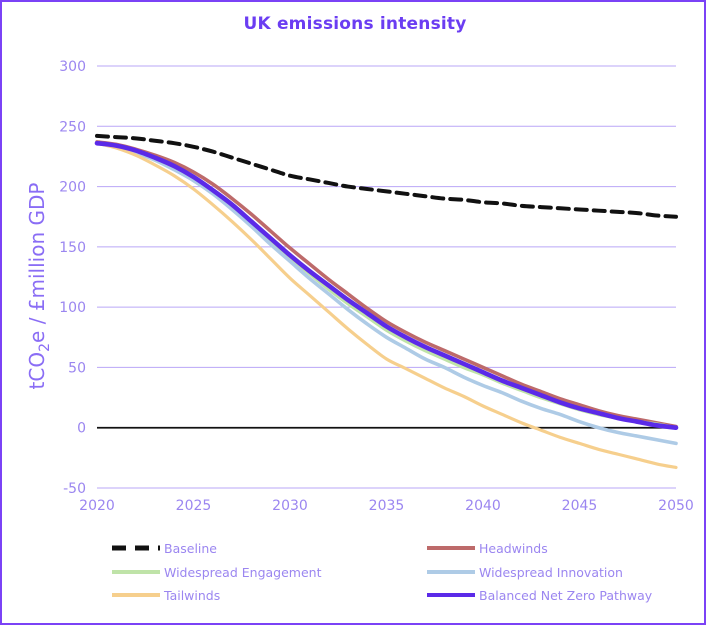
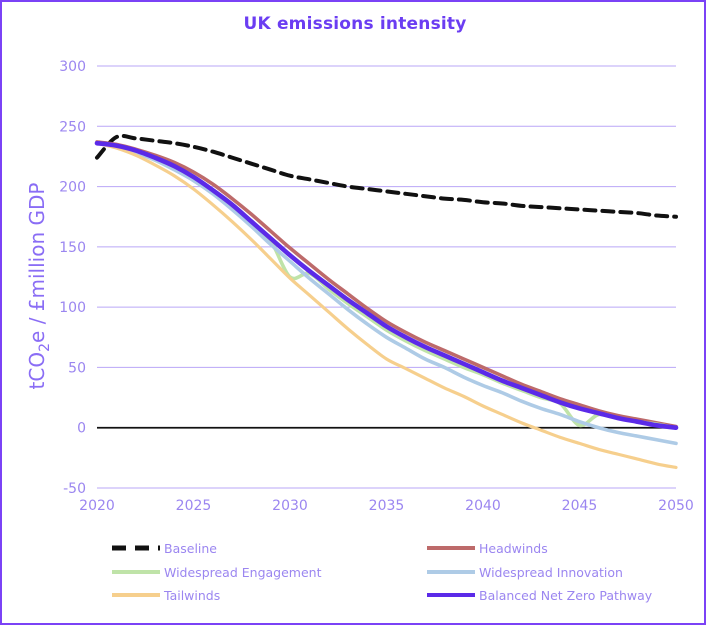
Baseline/2020: 242 -> 224
Widespread Engagement/2030: 141 -> 125
Widespread Engagement/2045: 15 -> 2
